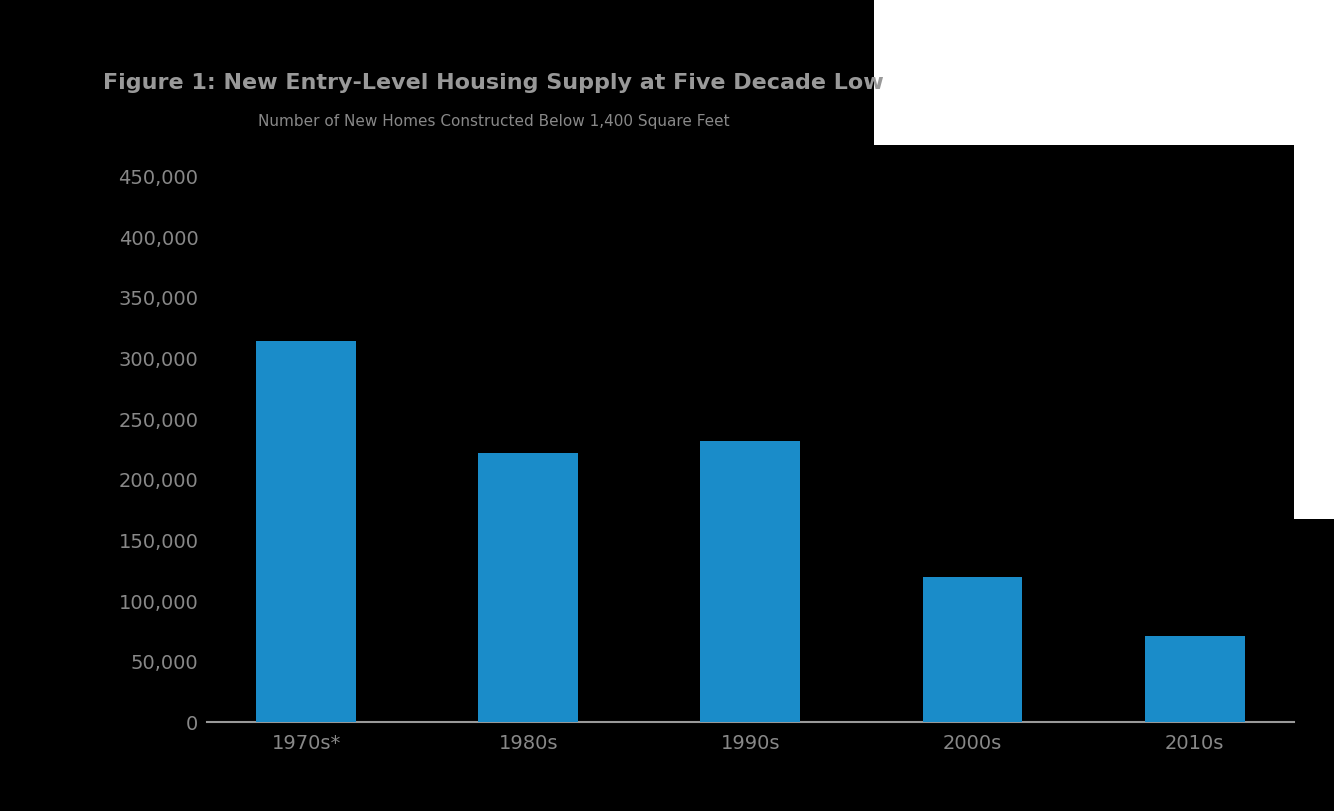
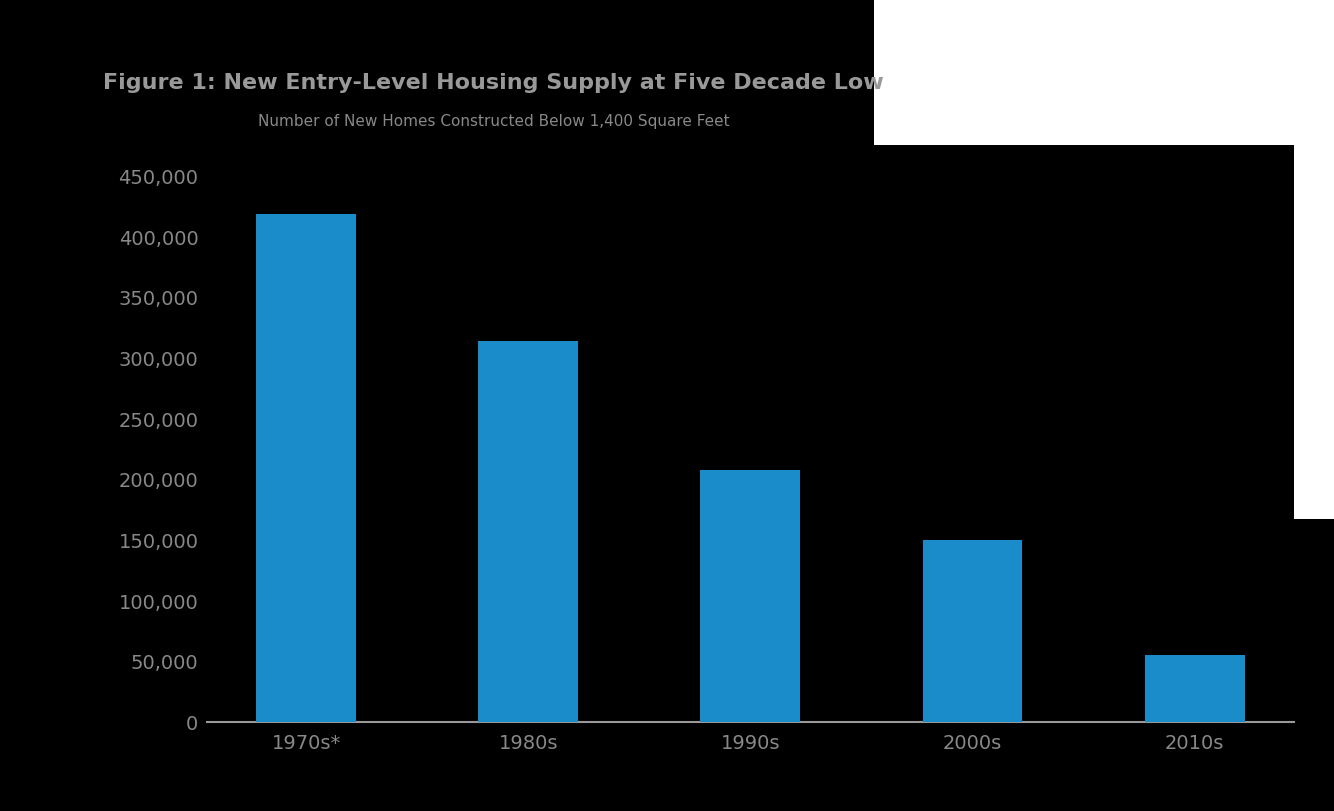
1970s*: 314,000 -> 418,000
1980s: 221,000 -> 314,000
1990s: 231,000 -> 207,000
2000s: 119,000 -> 150,000
2010s: 71,000 -> 55,000
